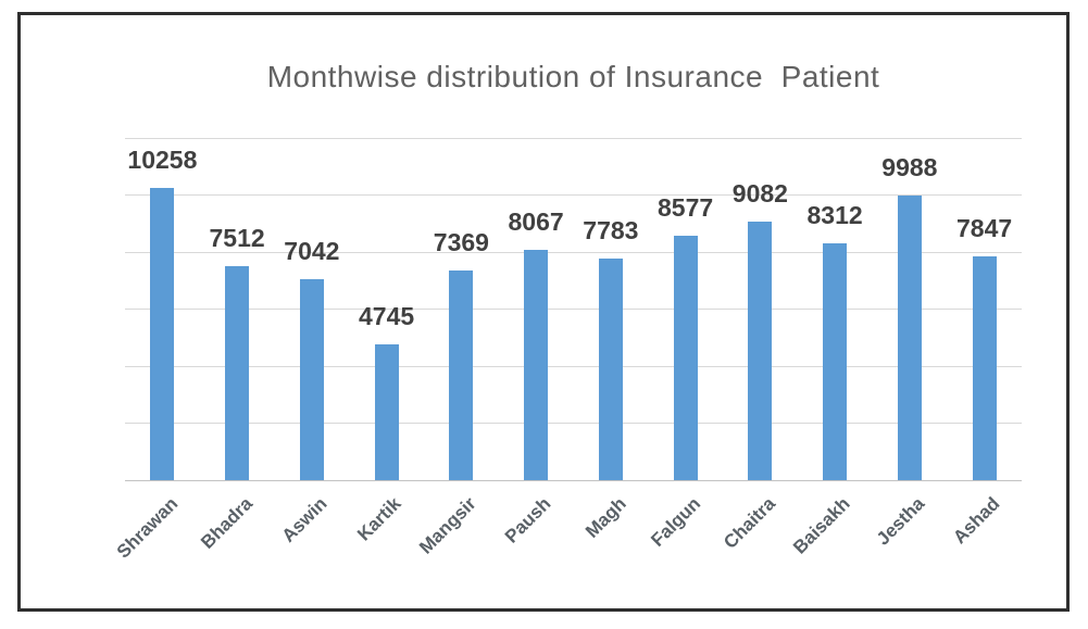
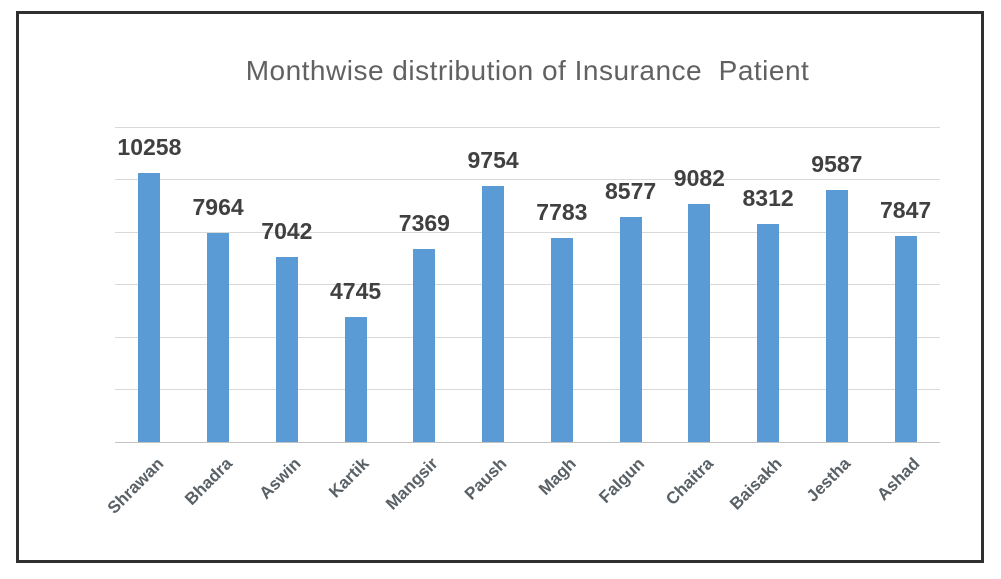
Bhadra: 7512 -> 7964
Paush: 8067 -> 9754
Jestha: 9988 -> 9587
